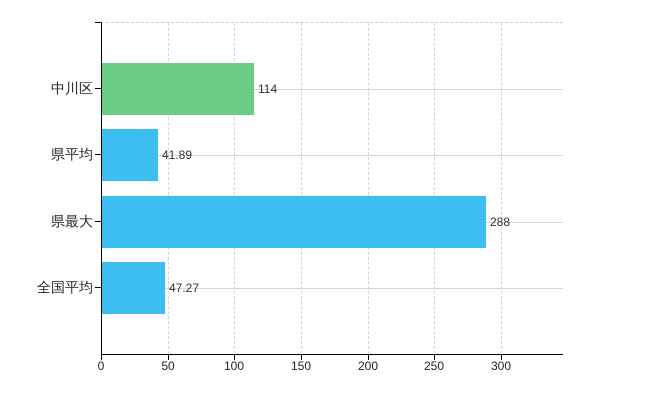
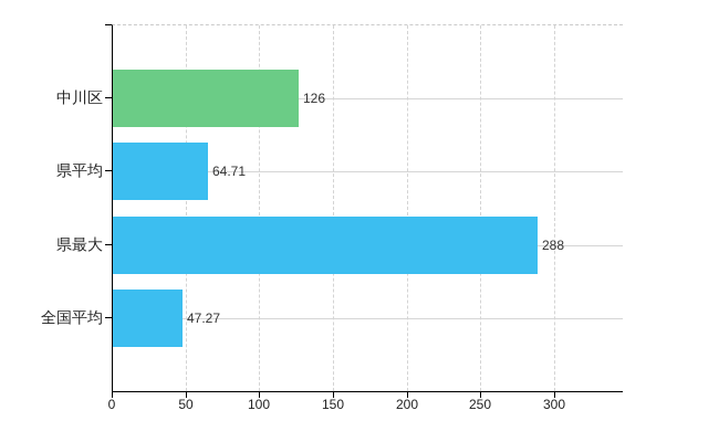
中川区: 114 -> 126
県平均: 41.89 -> 64.71
